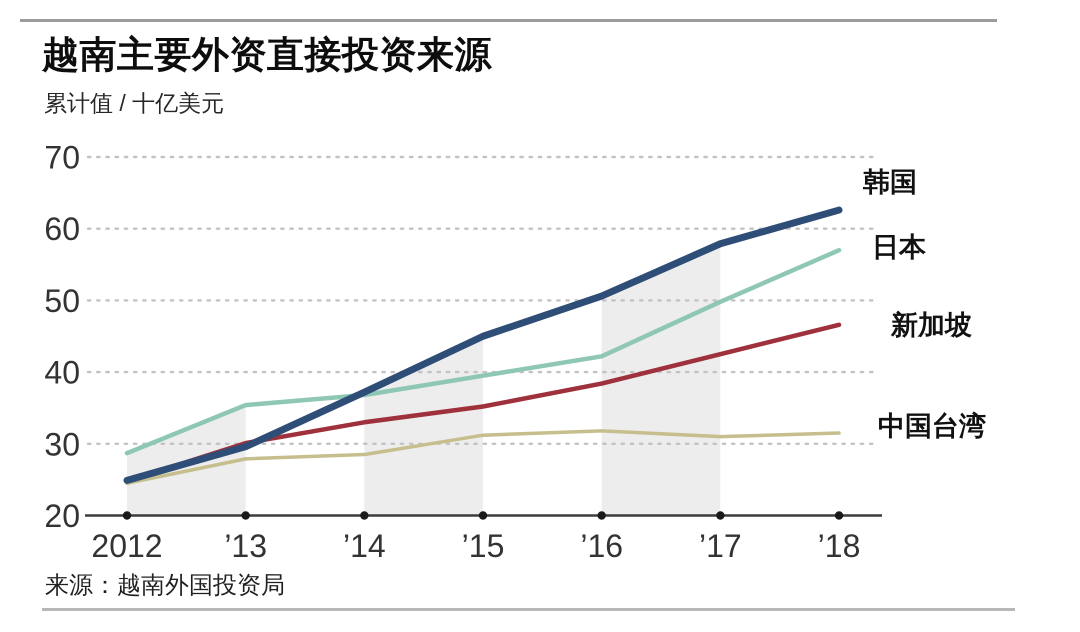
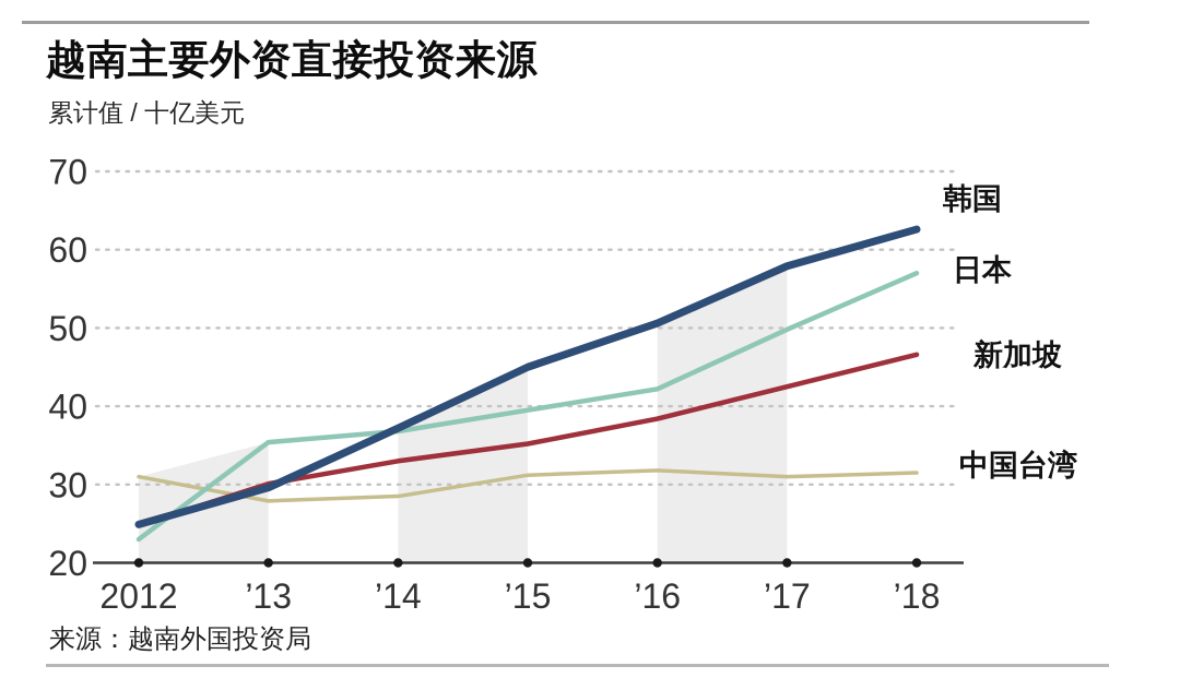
日本/2012: 29 -> 23
中国台湾/2012: 24 -> 31
